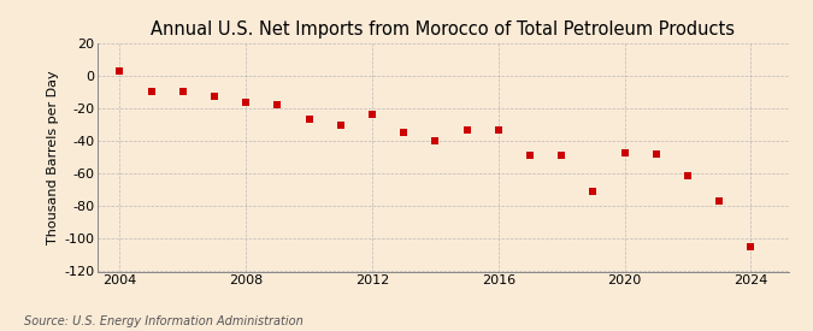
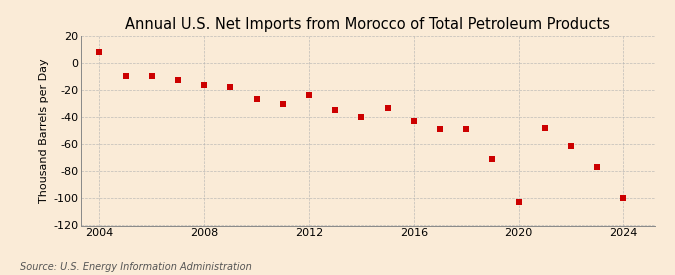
2004: 3 -> 8
2016: -33 -> -43
2020: -47 -> -103
2024: -105 -> -100
